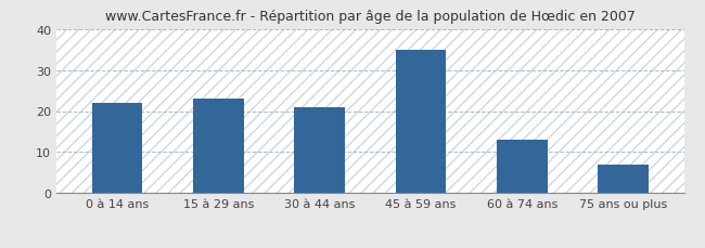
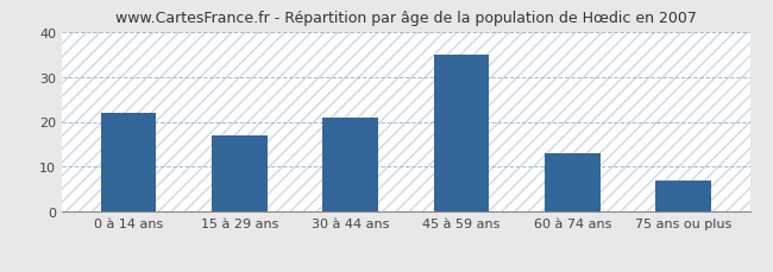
15 à 29 ans: 23 -> 17
